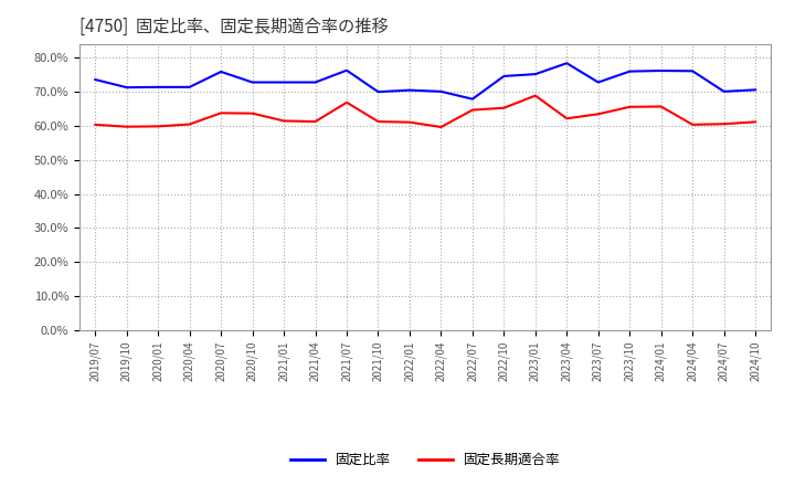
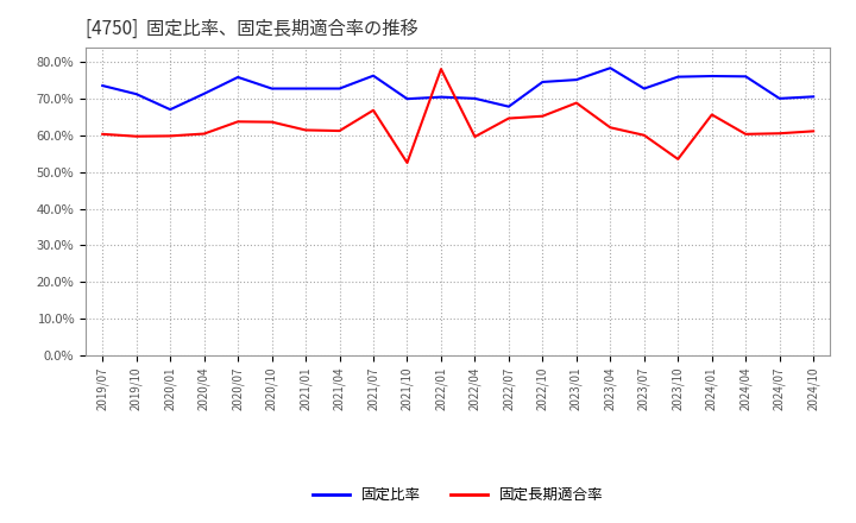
固定比率/2020/01: 71.3% -> 67.0%
固定長期適合率/2021/10: 61.2% -> 52.5%
固定長期適合率/2022/01: 61.0% -> 78.0%
固定長期適合率/2023/07: 63.4% -> 60.0%
固定長期適合率/2023/10: 65.5% -> 53.5%
